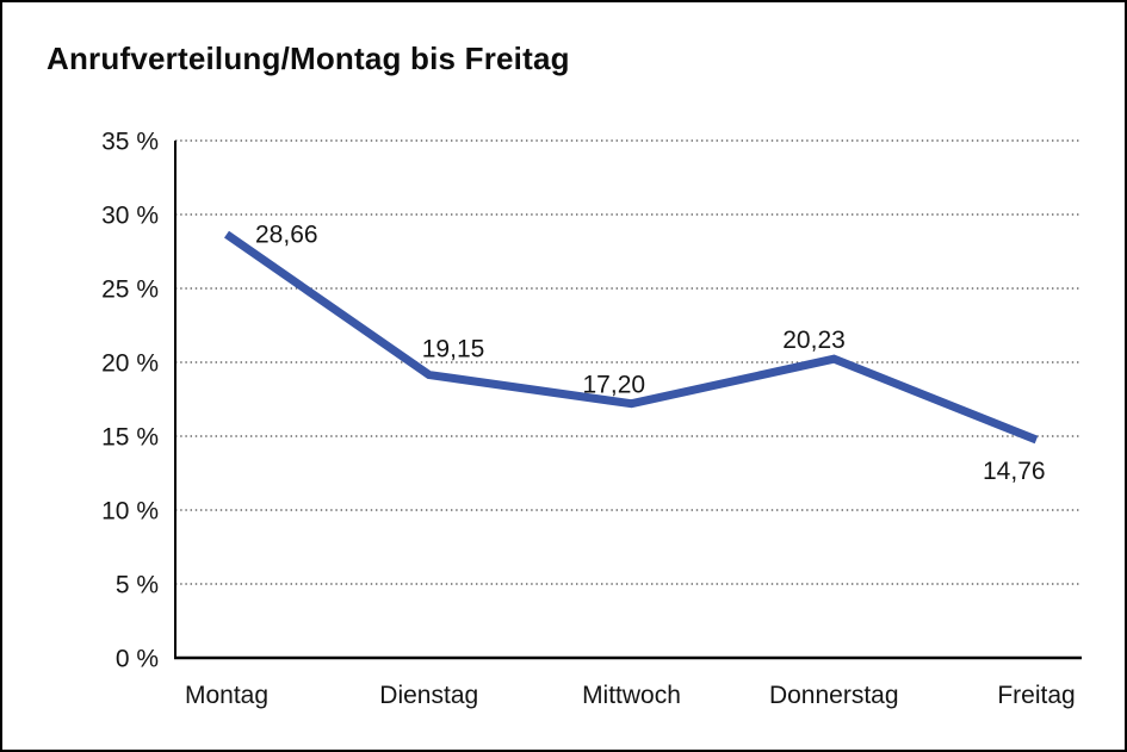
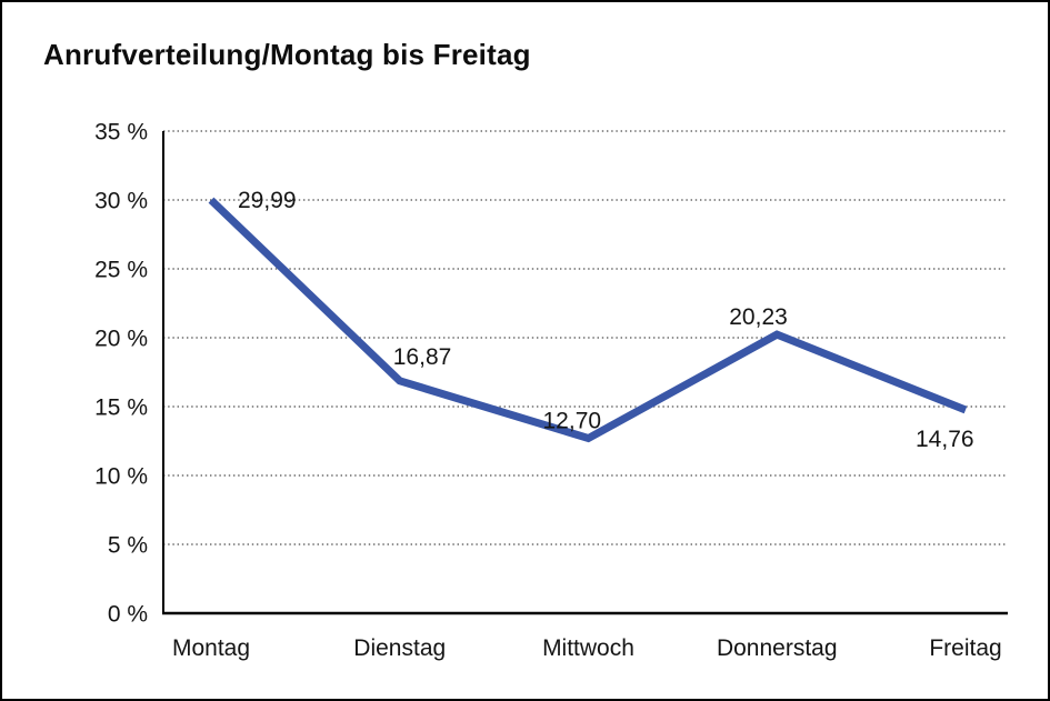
Montag: 28,66 -> 29,99
Dienstag: 19,15 -> 16,87
Mittwoch: 17,20 -> 12,70
